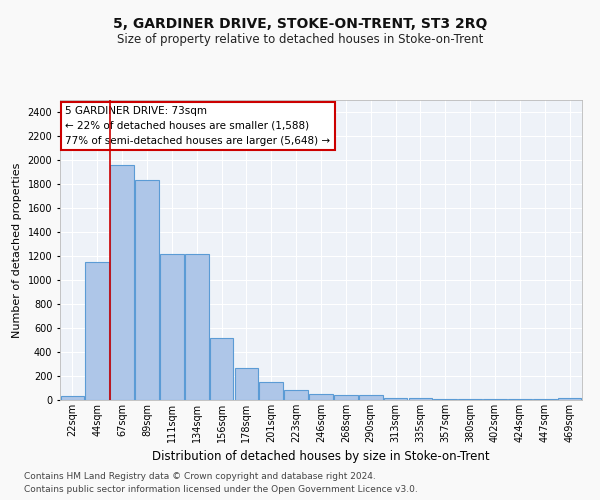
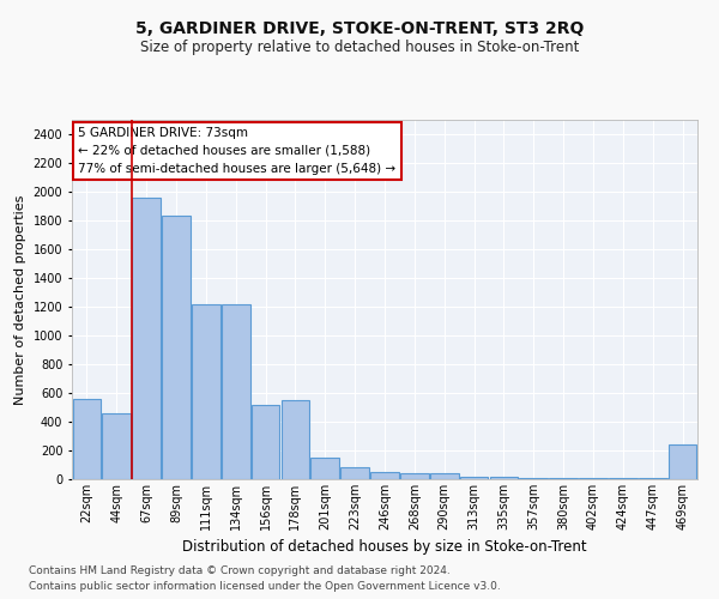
22sqm: 30 -> 560
44sqm: 1150 -> 460
178sqm: 270 -> 550
469sqm: 20 -> 240
